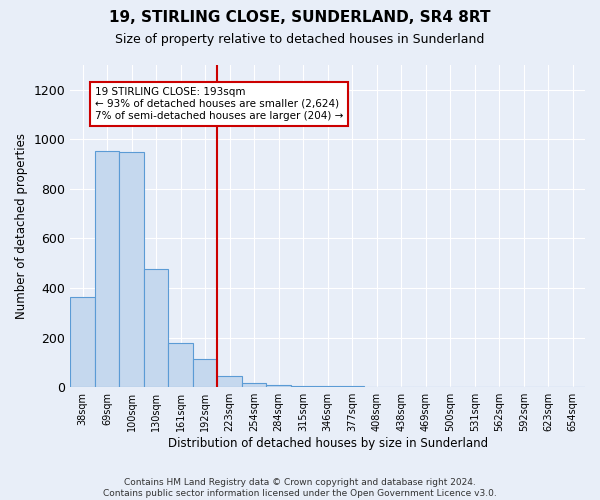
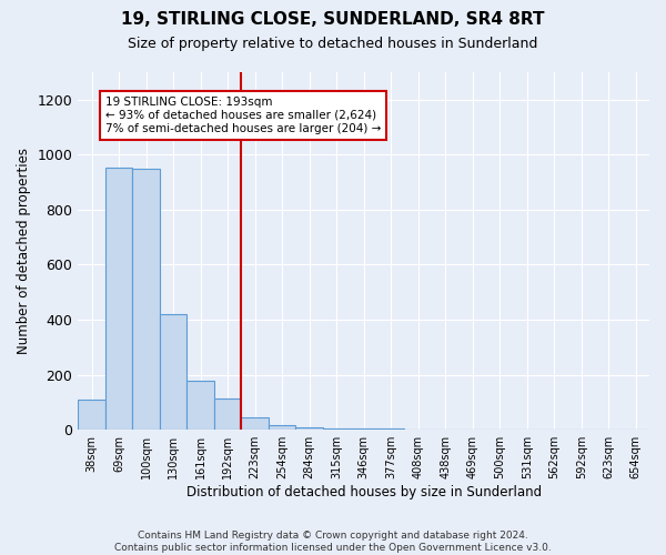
38sqm: 365 -> 110
130sqm: 475 -> 420
